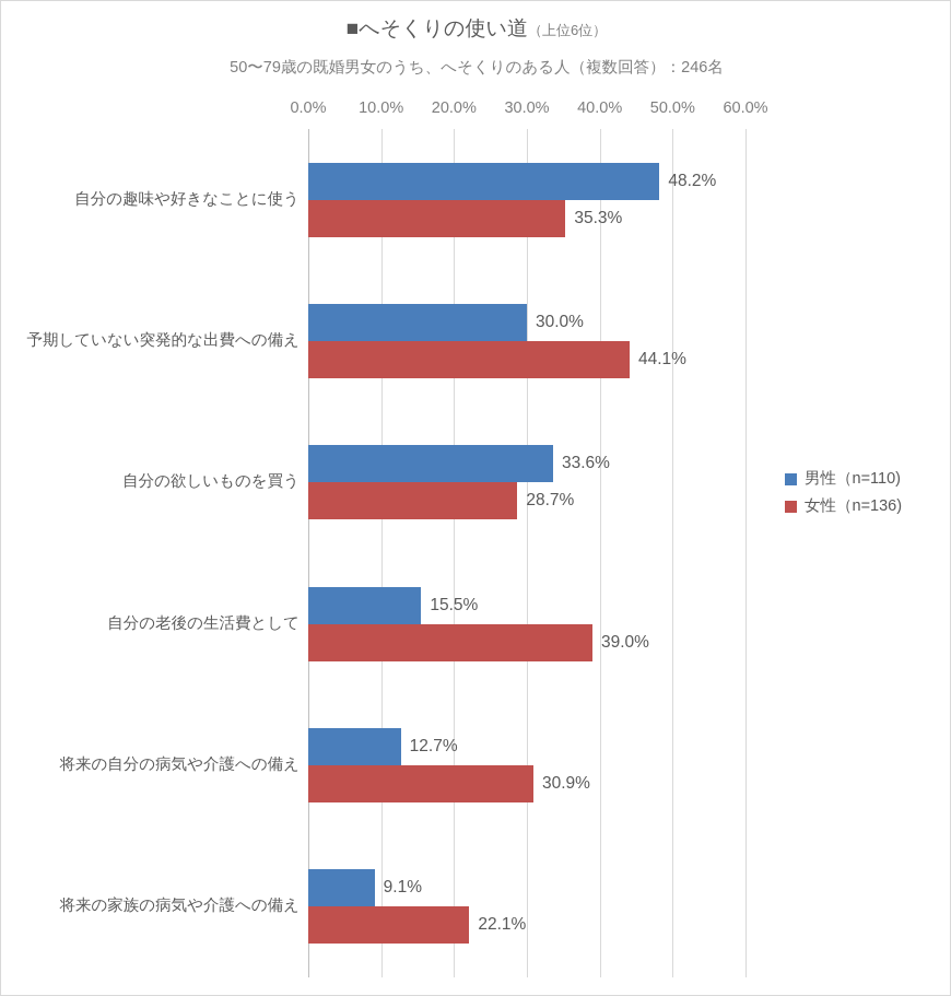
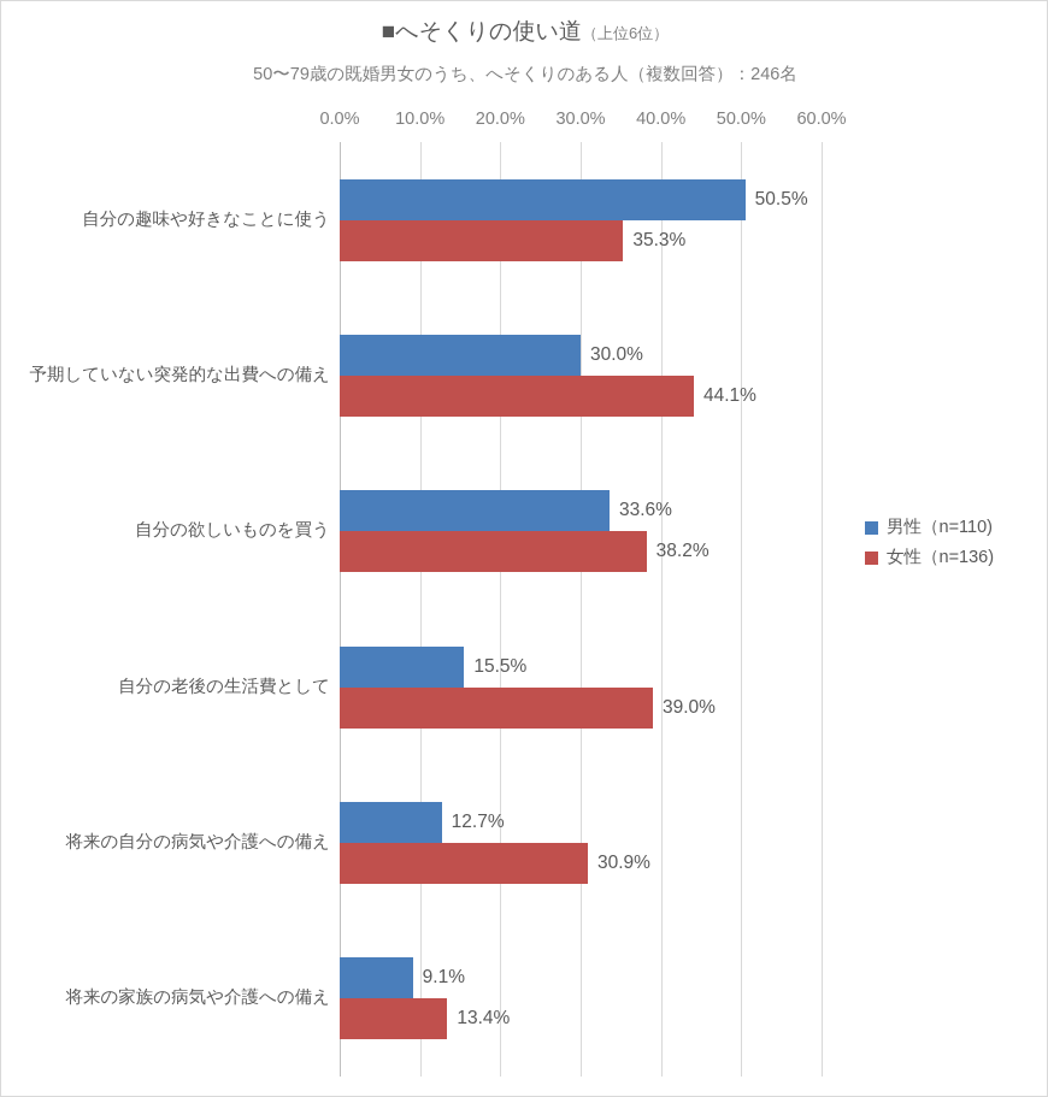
男性（n=110)/自分の趣味や好きなことに使う: 48.2% -> 50.5%
女性（n=136)/自分の欲しいものを買う: 28.7% -> 38.2%
女性（n=136)/将来の家族の病気や介護への備え: 22.1% -> 13.4%
